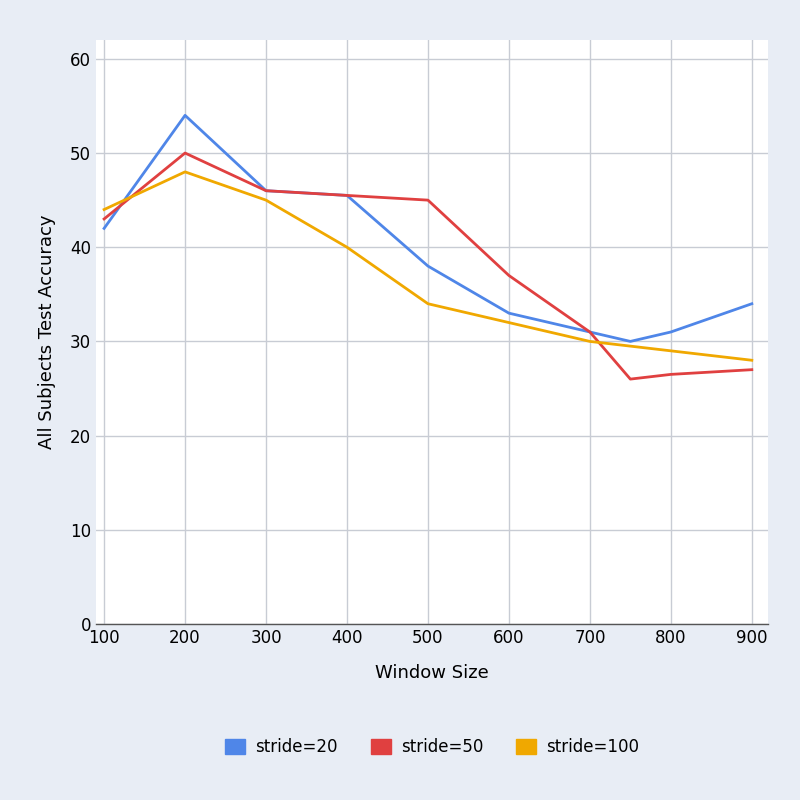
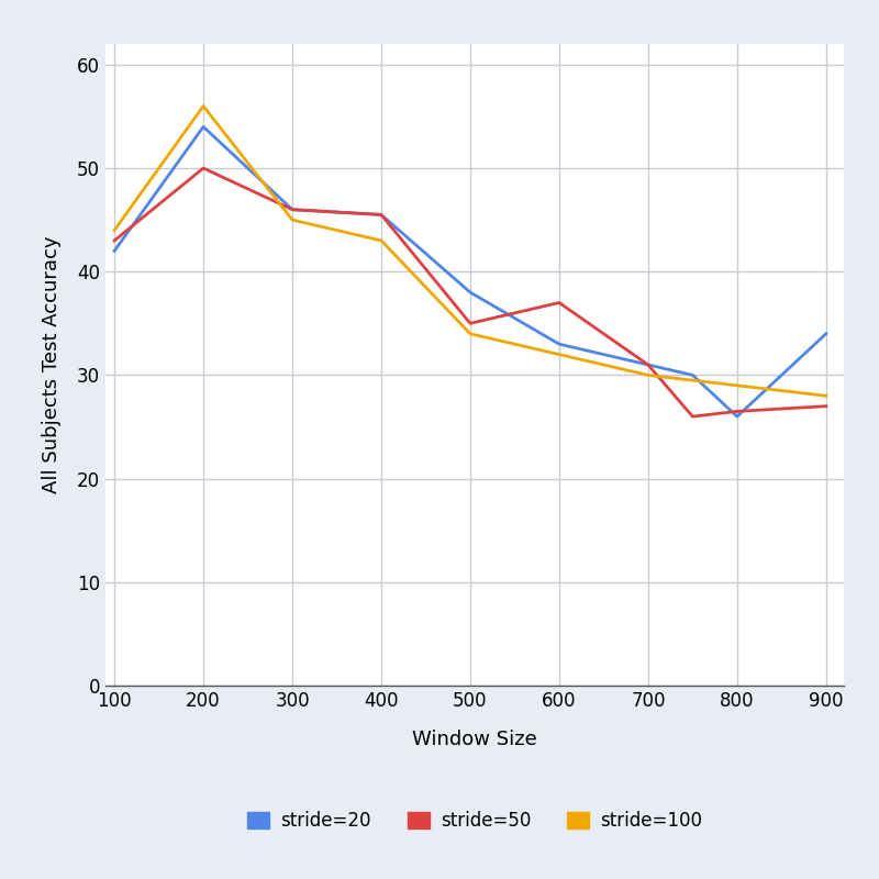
stride=100/200: 48.0 -> 56.0
stride=100/400: 40.0 -> 43.0
stride=50/500: 45.0 -> 35.0
stride=20/800: 31.0 -> 26.0
